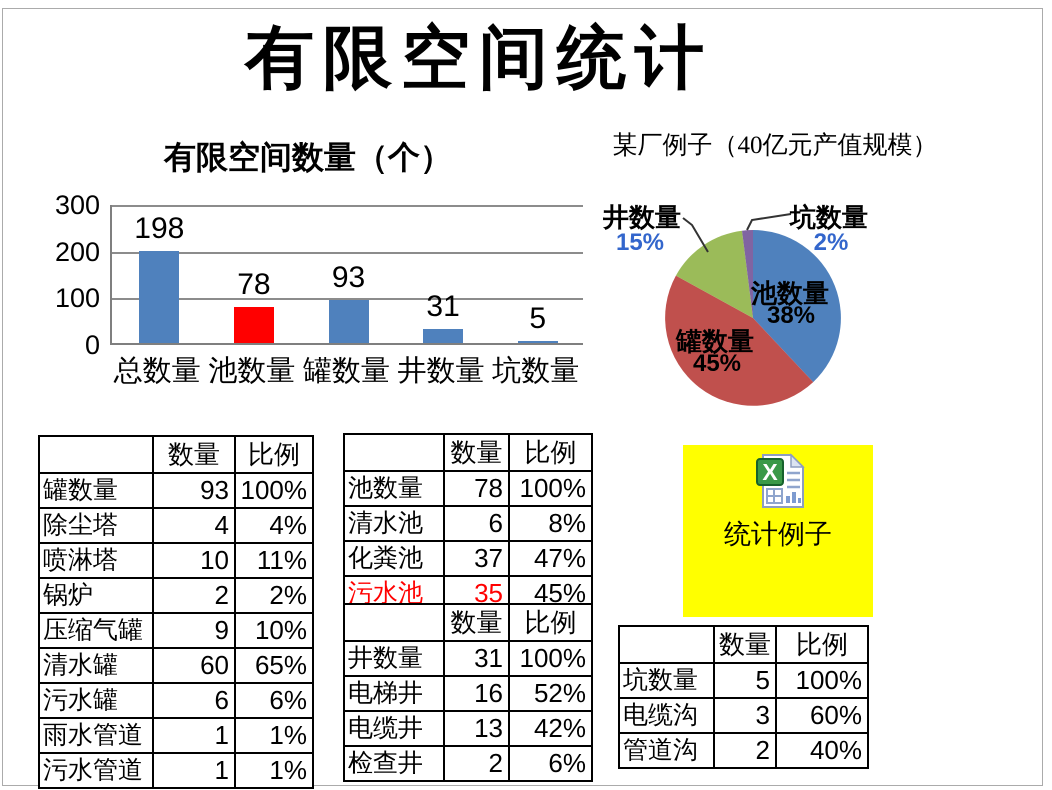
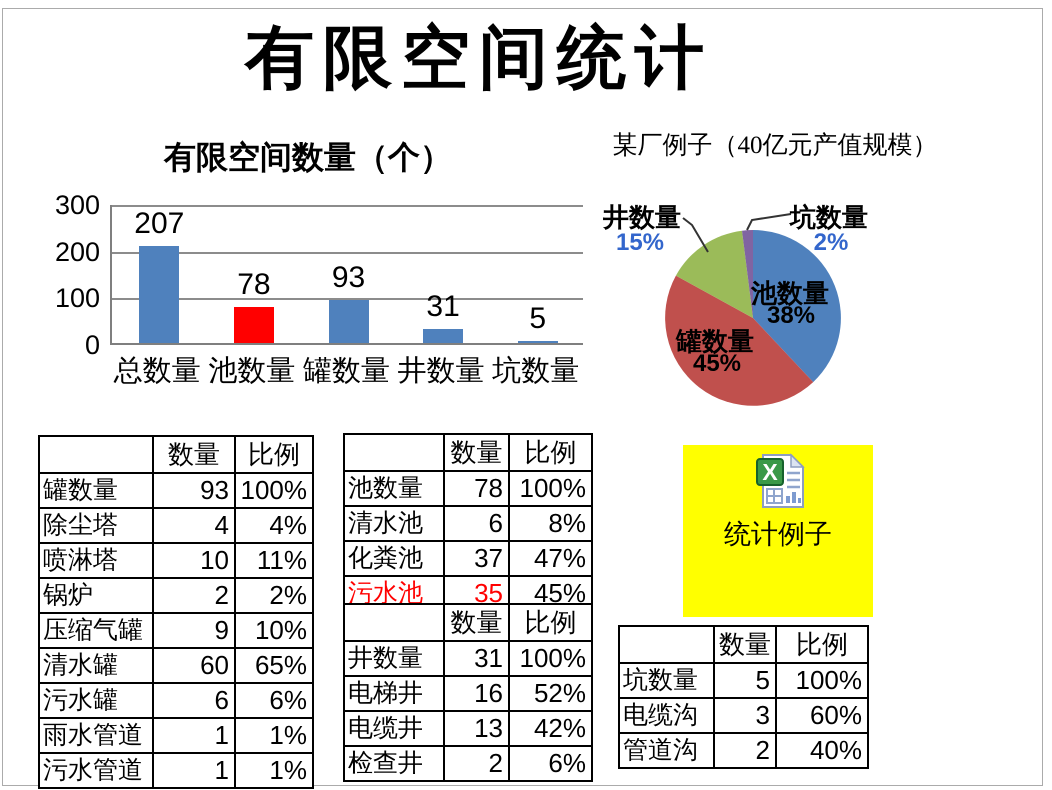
有限空间数量（个）/总数量: 198 -> 207
